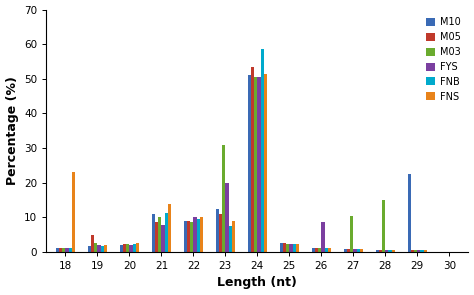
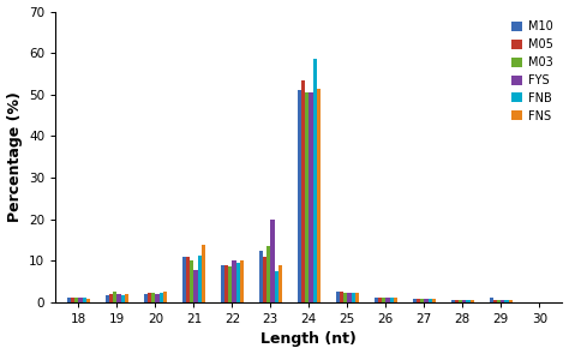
FNS/18: 23.0 -> 0.8
M05/19: 5.0 -> 2.0
M05/21: 8.5 -> 11.0
M03/23: 31.0 -> 13.5
FYS/26: 8.5 -> 1.1
M03/27: 10.5 -> 0.9
M03/28: 15.0 -> 0.5
M10/29: 22.5 -> 1.2
